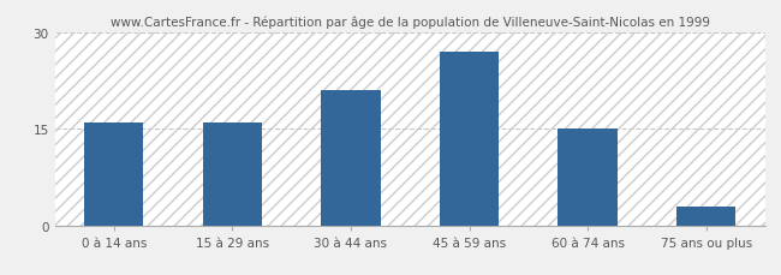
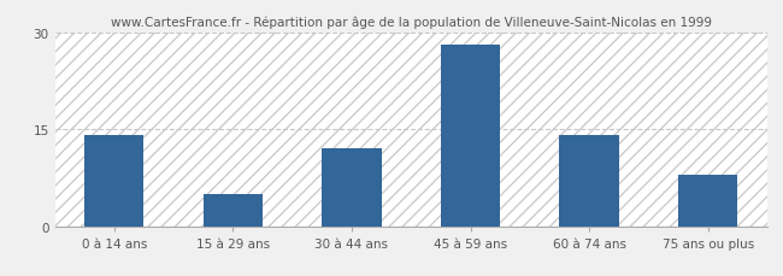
0 à 14 ans: 16 -> 14
15 à 29 ans: 16 -> 5
30 à 44 ans: 21 -> 12
45 à 59 ans: 27 -> 28
60 à 74 ans: 15 -> 14
75 ans ou plus: 3 -> 8
